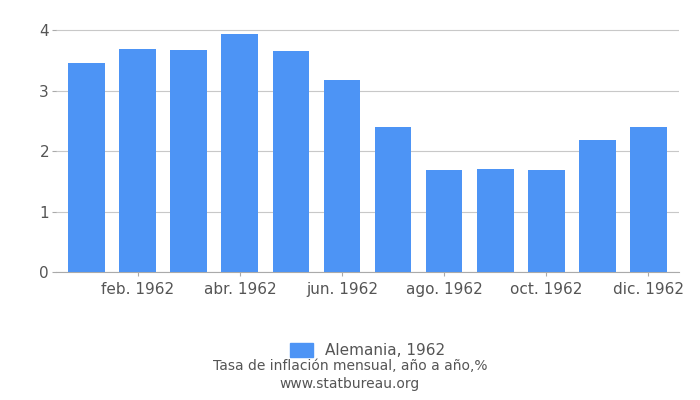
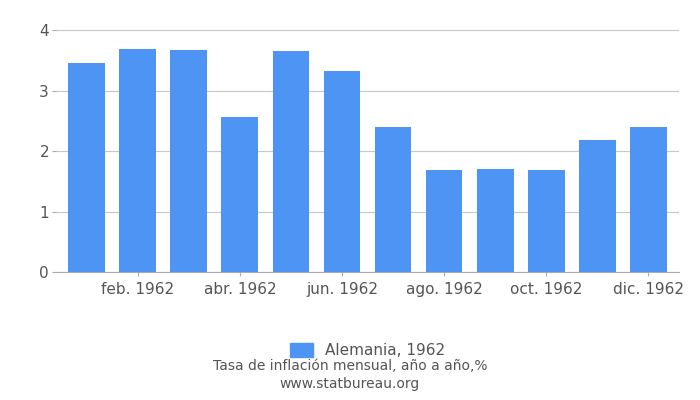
abr. 1962: 3.93 -> 2.56
jun. 1962: 3.17 -> 3.32
